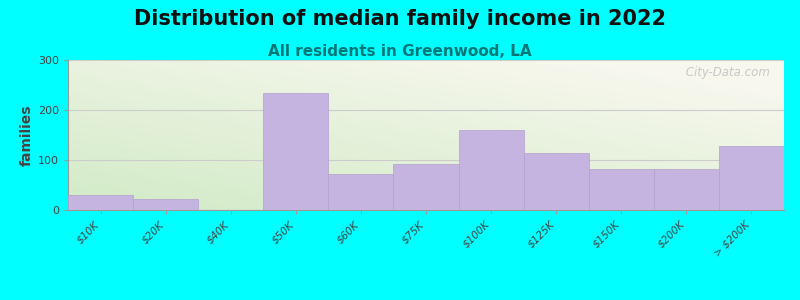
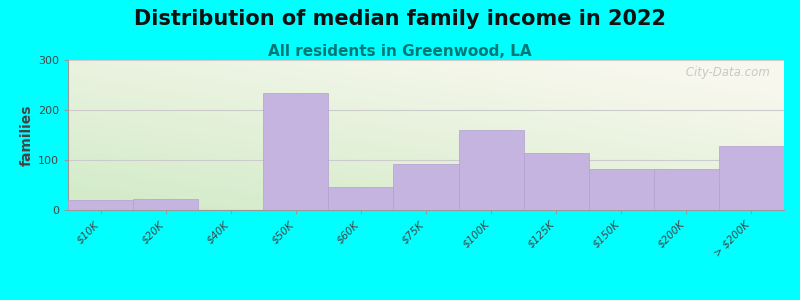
$10K: 30 -> 20
$60K: 72 -> 47
